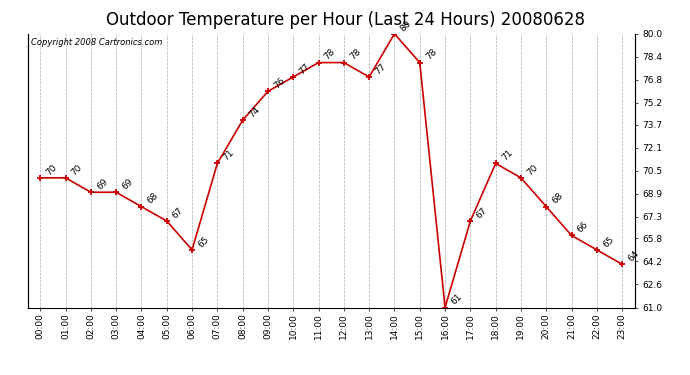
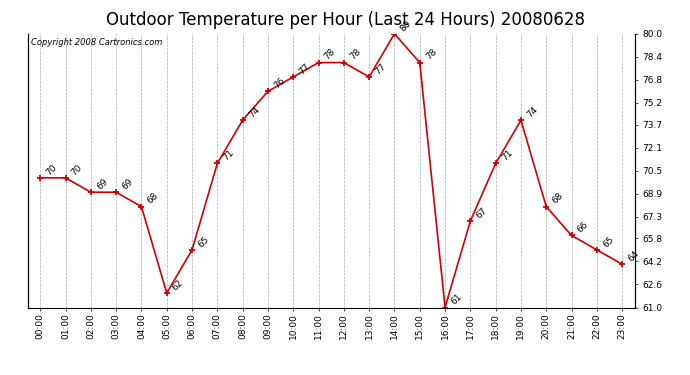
05:00: 67 -> 62
19:00: 70 -> 74
